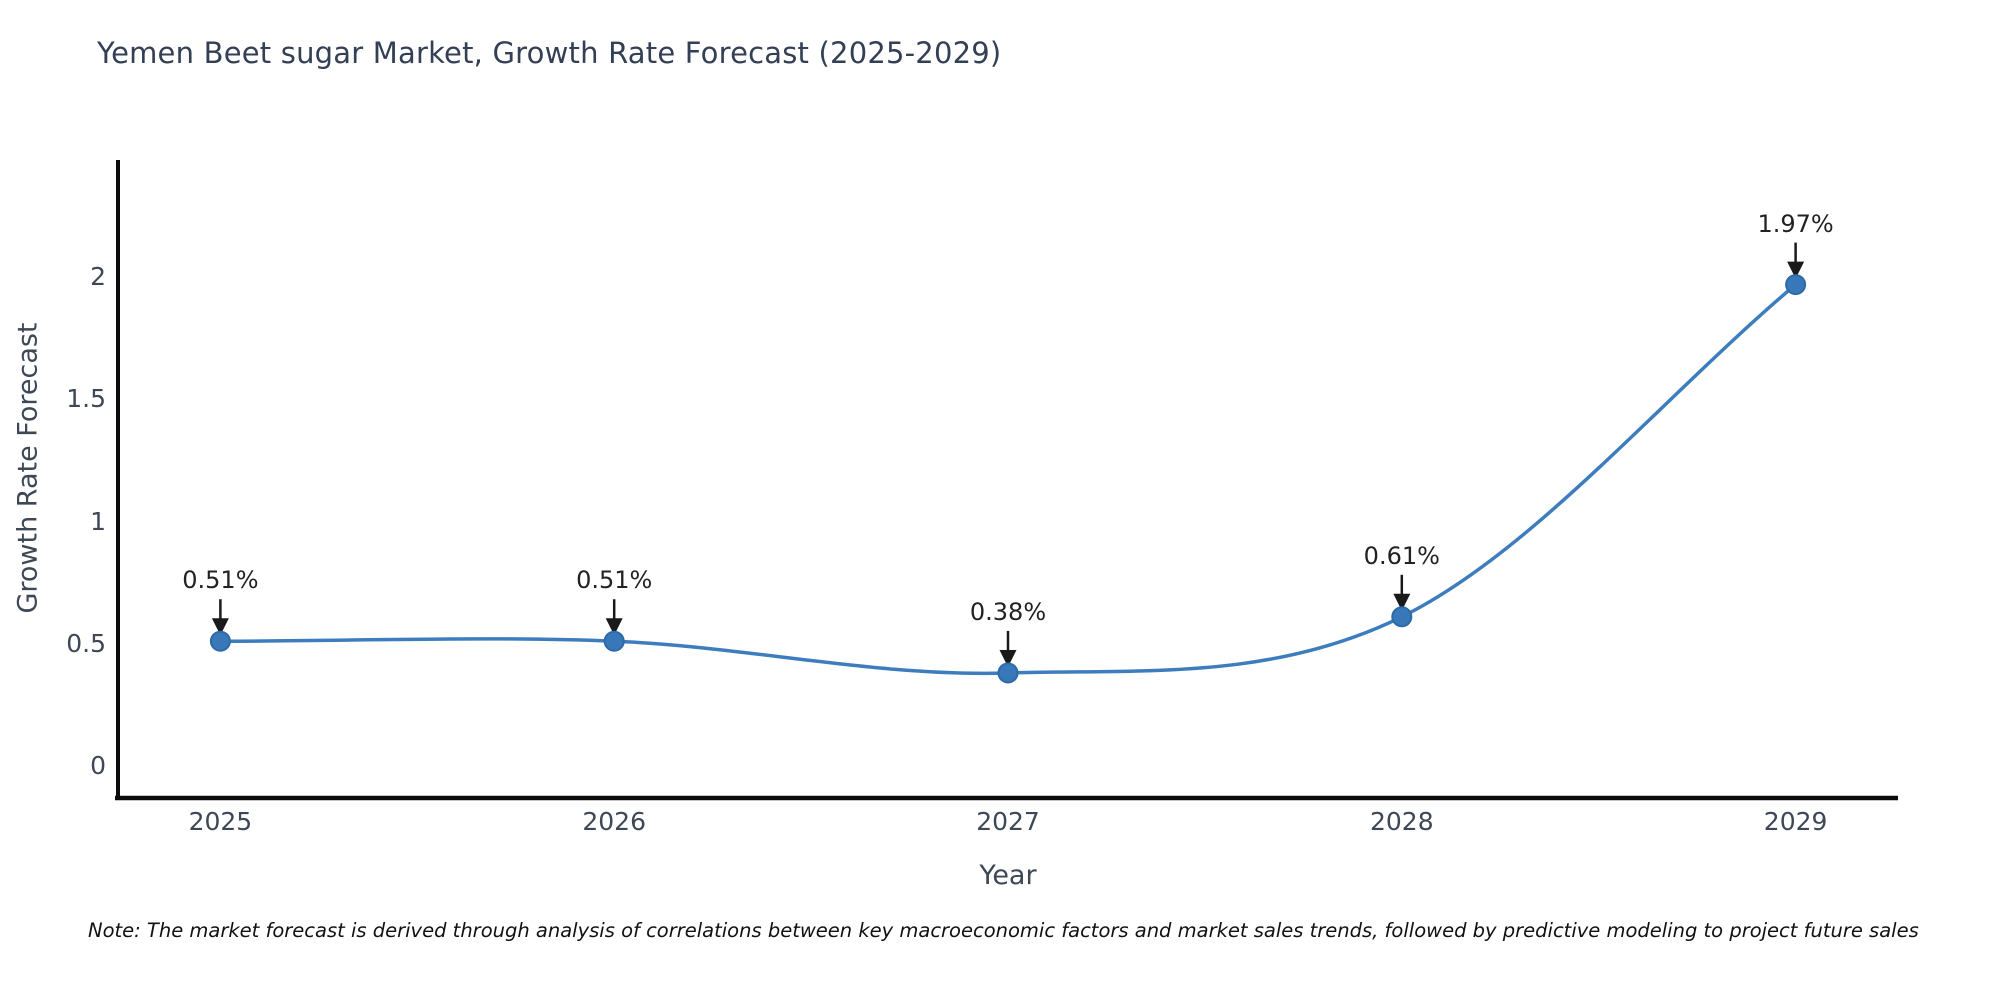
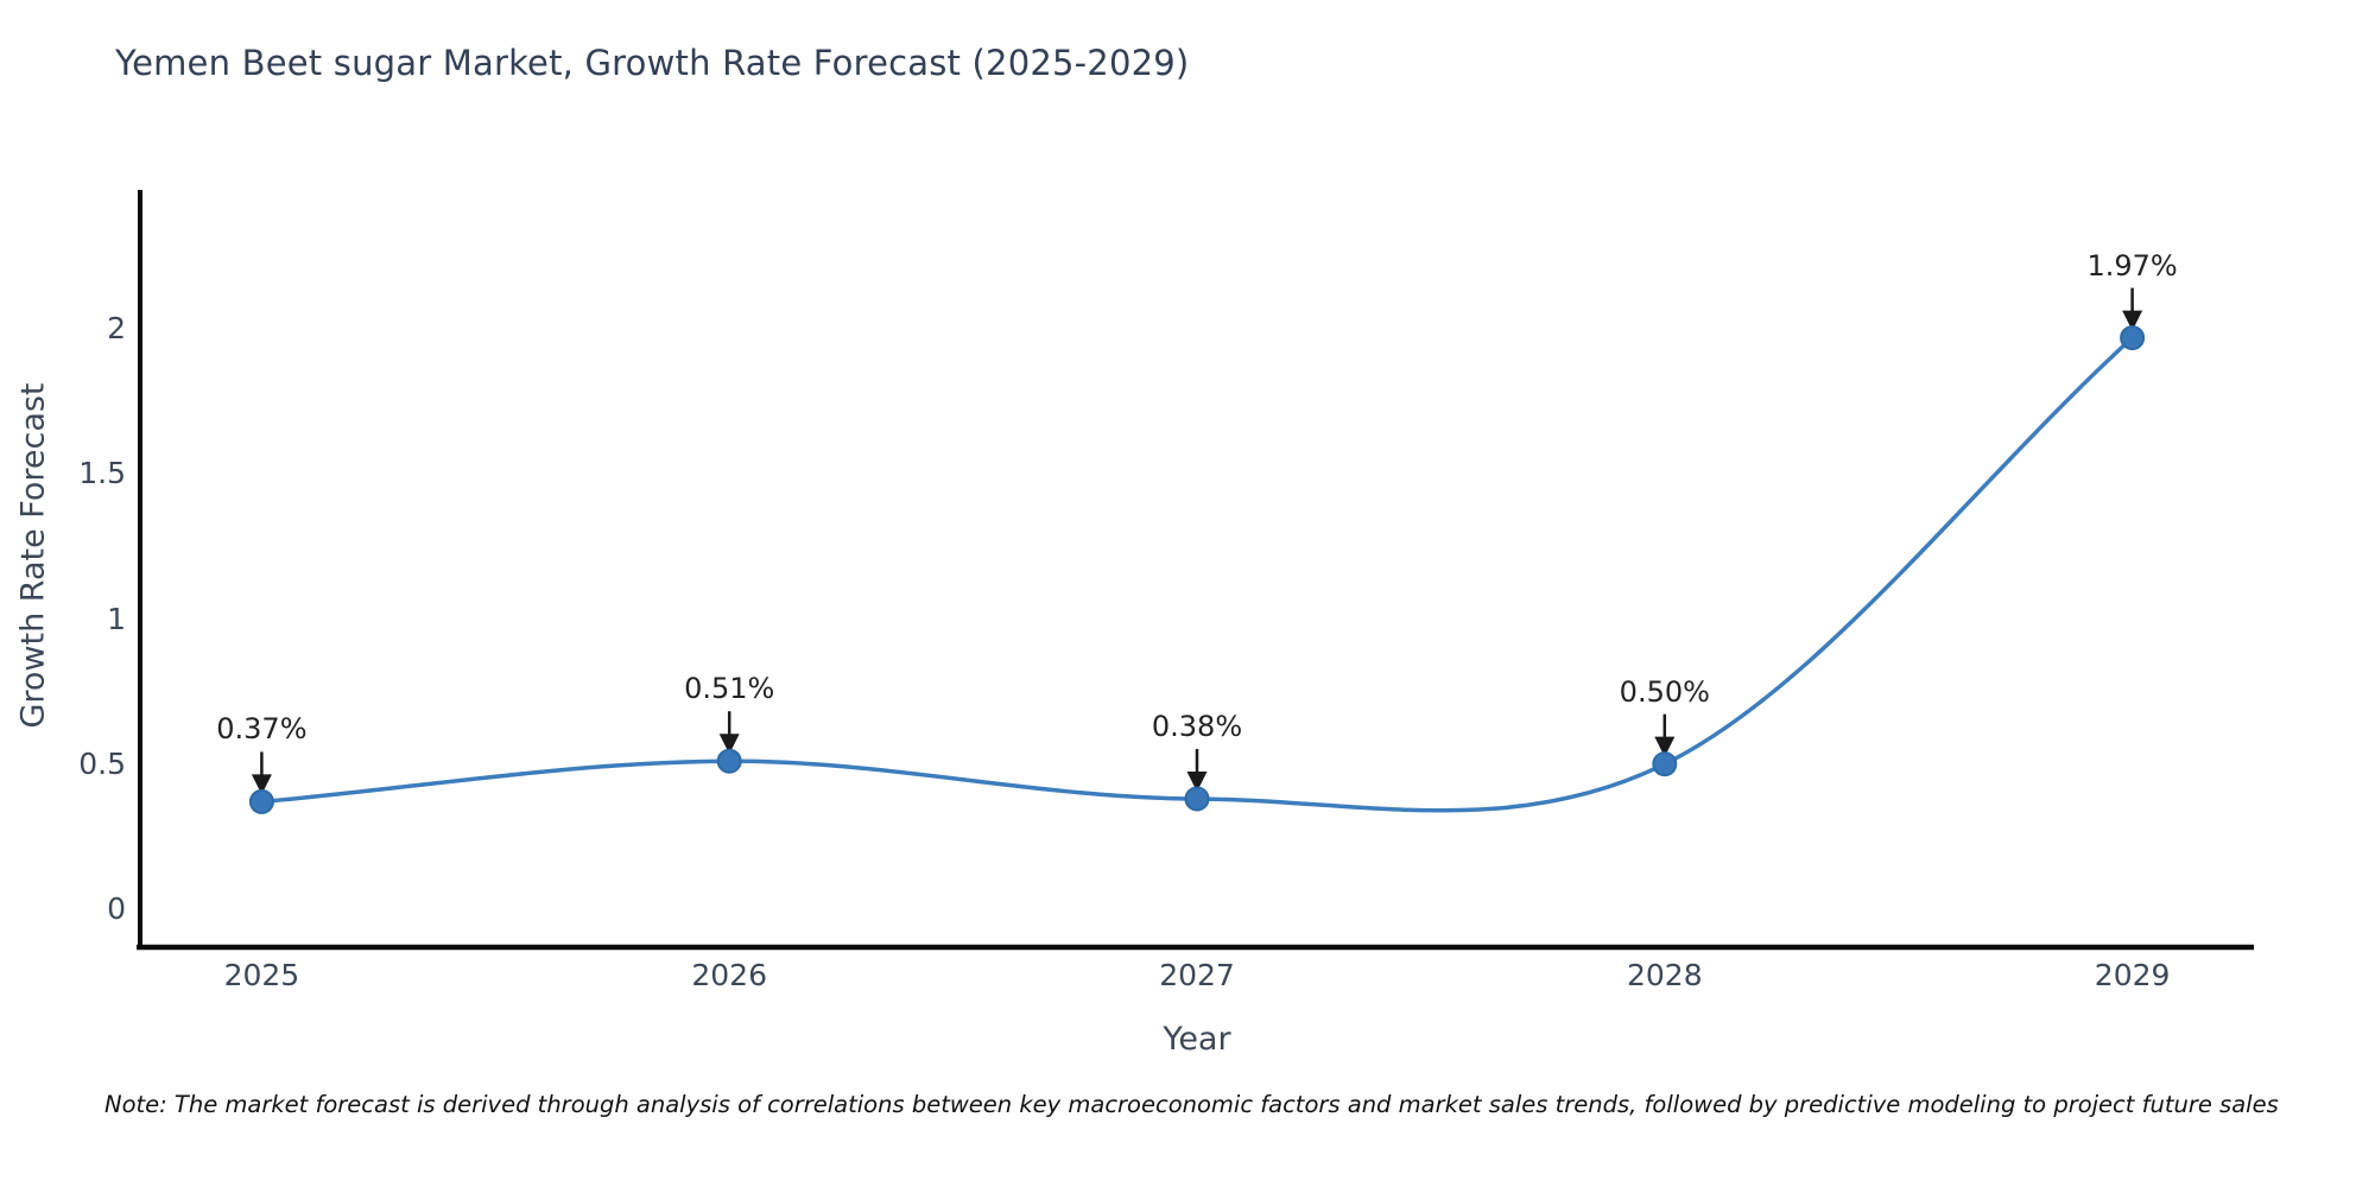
2025: 0.51% -> 0.37%
2028: 0.61% -> 0.50%
